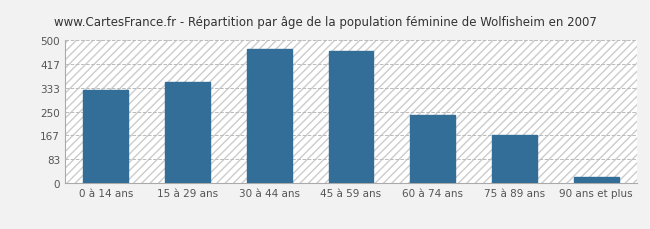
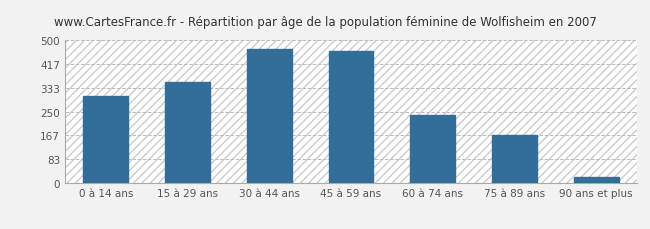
0 à 14 ans: 325 -> 305
